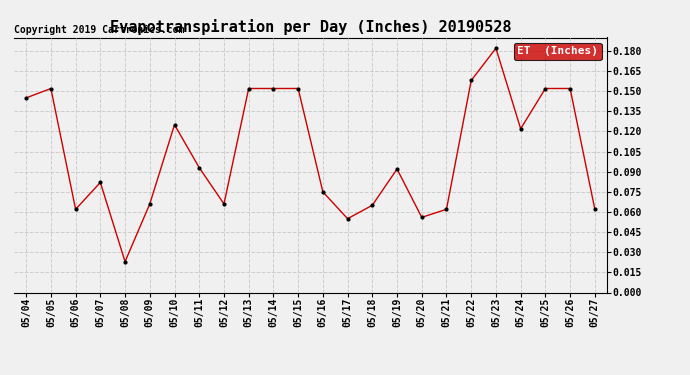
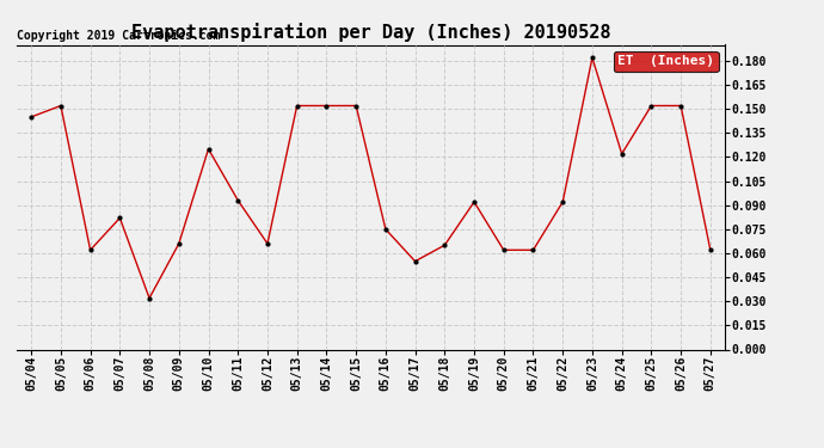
05/08: 0.023 -> 0.032
05/20: 0.056 -> 0.062
05/22: 0.158 -> 0.092
